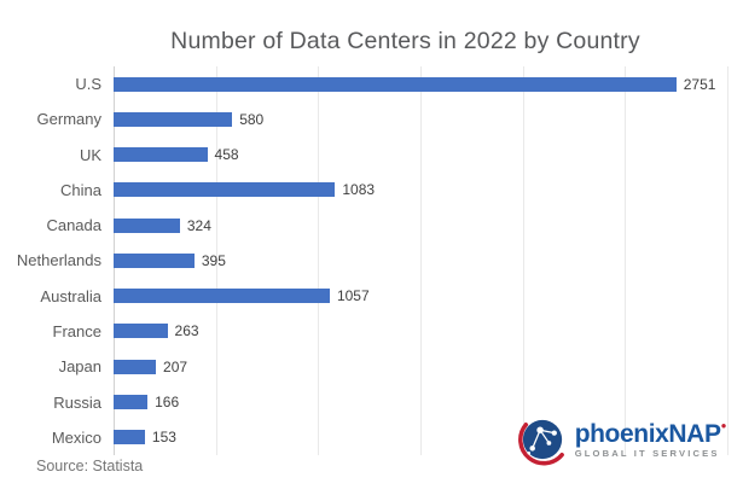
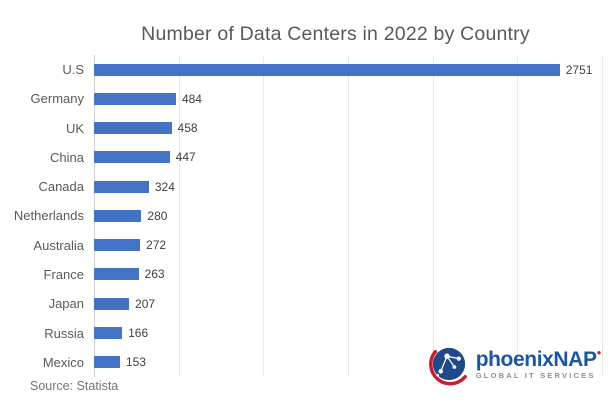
Germany: 580 -> 484
China: 1083 -> 447
Netherlands: 395 -> 280
Australia: 1057 -> 272
